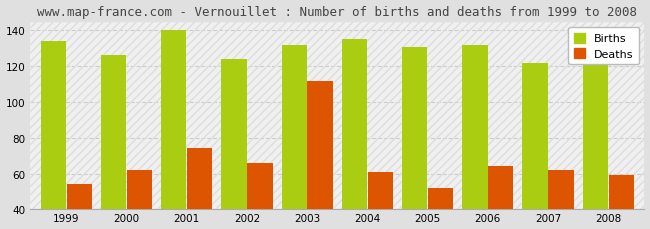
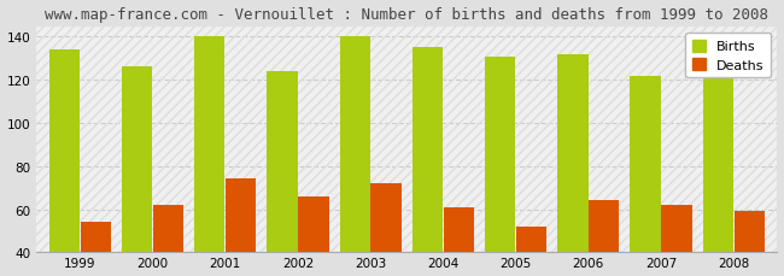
Births/2003: 132 -> 140
Deaths/2003: 112 -> 72
